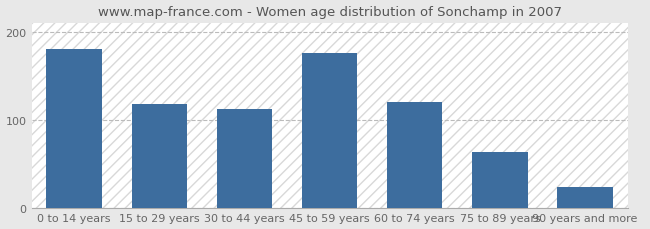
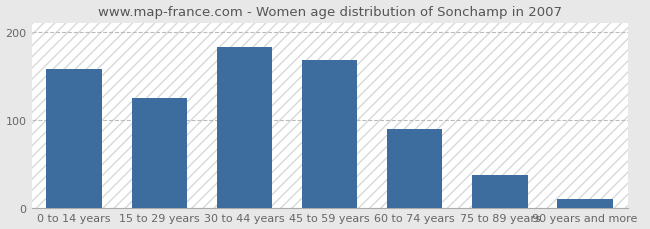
0 to 14 years: 180 -> 158
15 to 29 years: 118 -> 125
30 to 44 years: 112 -> 183
45 to 59 years: 176 -> 168
60 to 74 years: 120 -> 90
75 to 89 years: 64 -> 37
90 years and more: 24 -> 10
